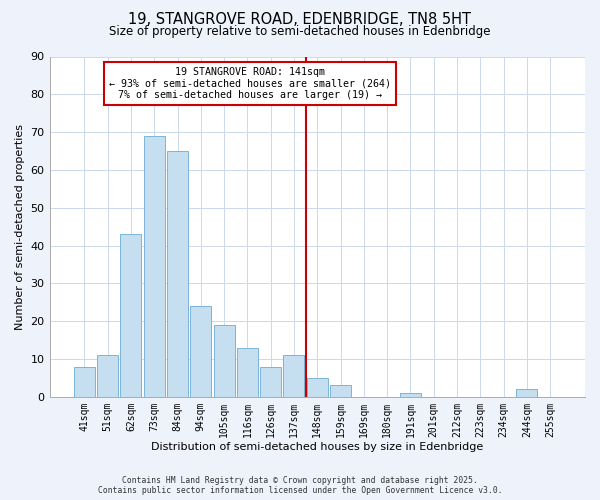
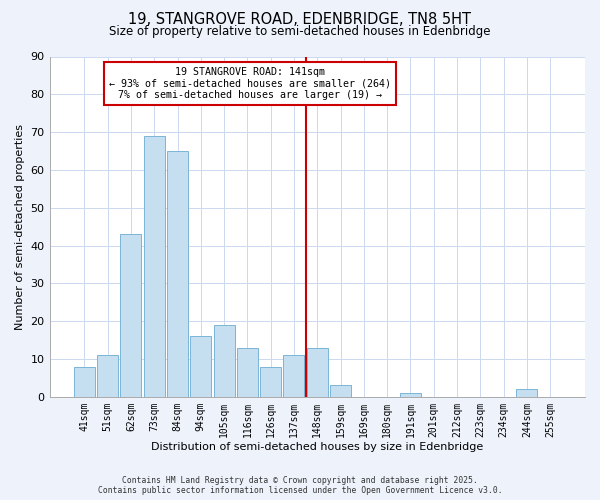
94sqm: 24 -> 16
148sqm: 5 -> 13
